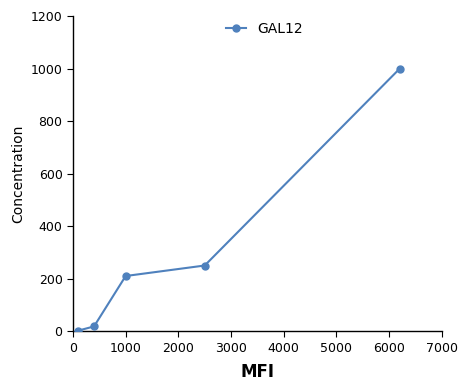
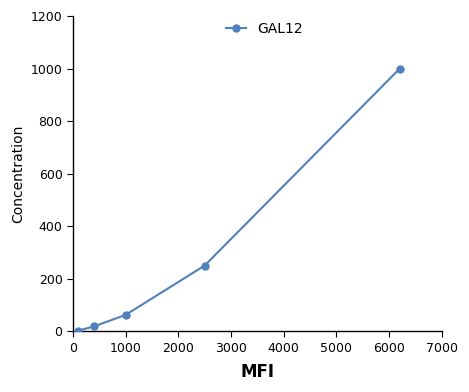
1000: 210 -> 62
